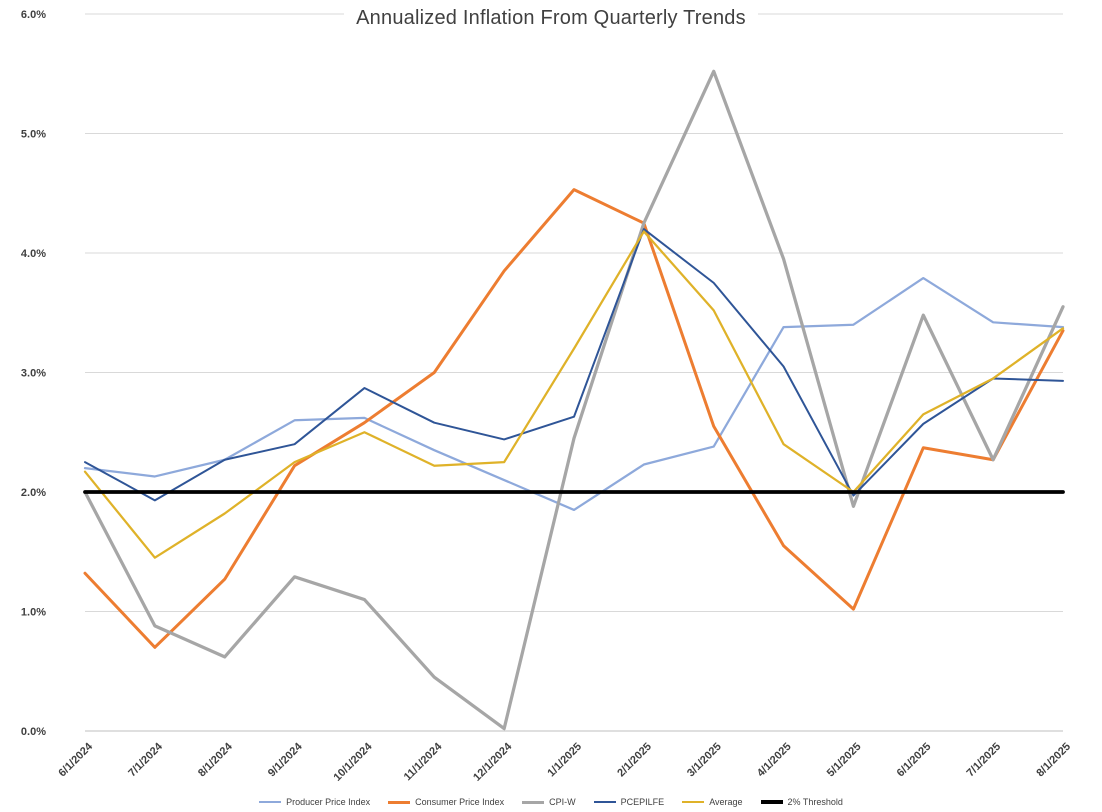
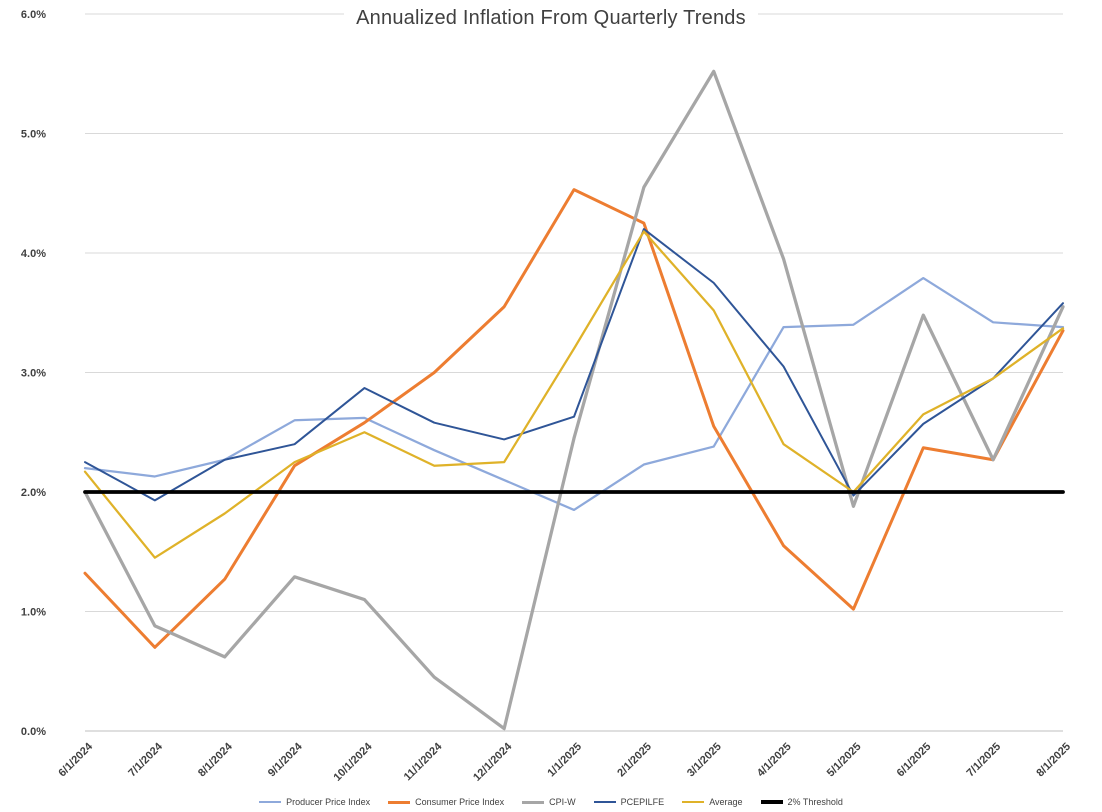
Consumer Price Index/12/1/2024: 3.85% -> 3.55%
CPI-W/2/1/2025: 4.25% -> 4.55%
PCEPILFE/8/1/2025: 2.93% -> 3.58%
